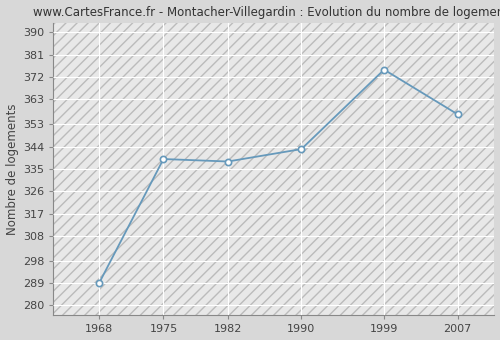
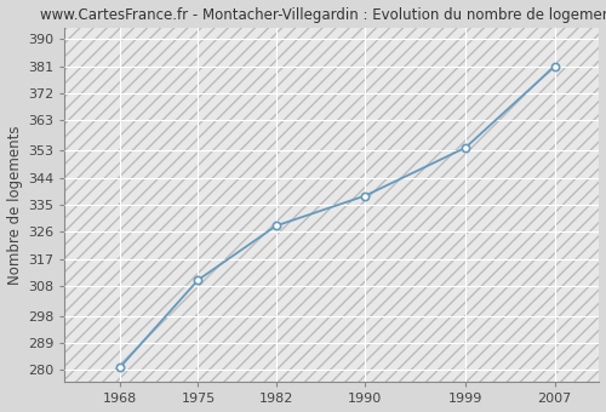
1968: 289 -> 281
1975: 339 -> 310
1982: 338 -> 328
1990: 343 -> 338
1999: 375 -> 354
2007: 357 -> 381
